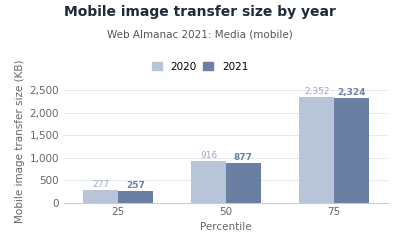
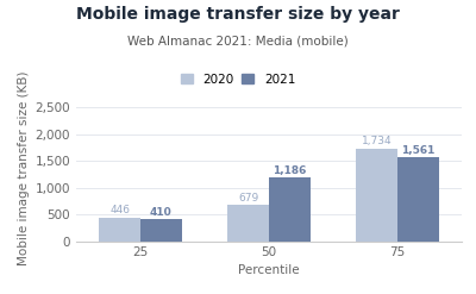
2020/25: 277 -> 446
2021/25: 257 -> 410
2020/50: 916 -> 679
2021/50: 877 -> 1,186
2020/75: 2,352 -> 1,734
2021/75: 2,324 -> 1,561
